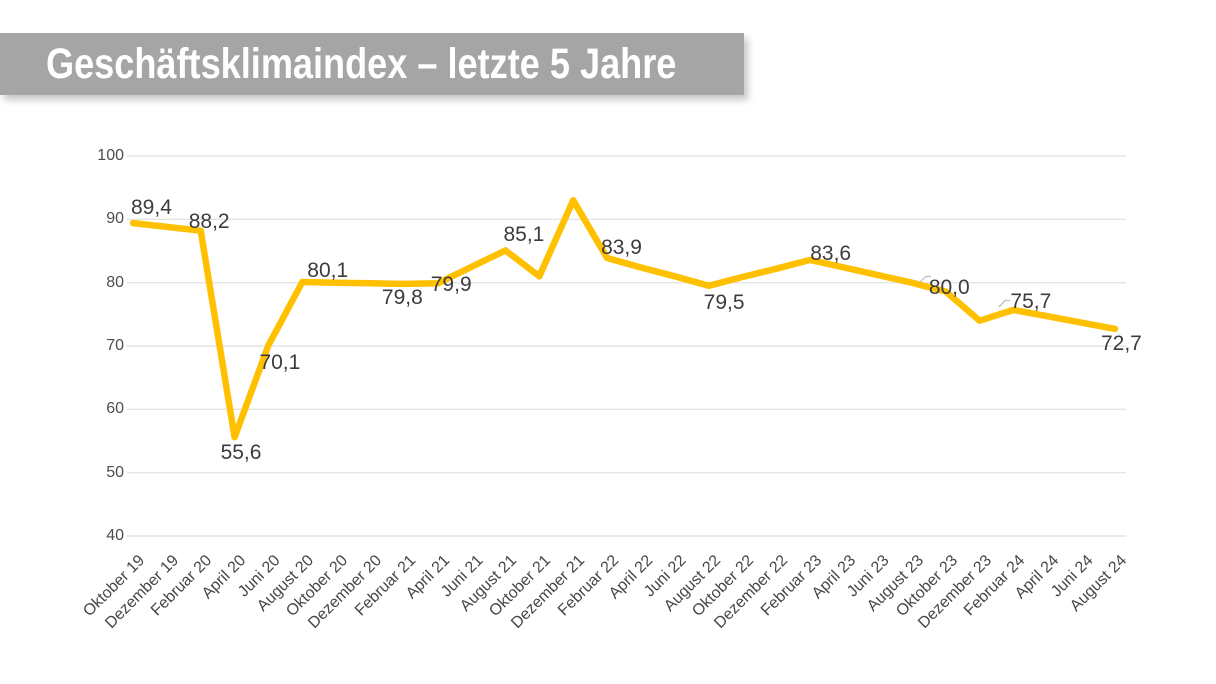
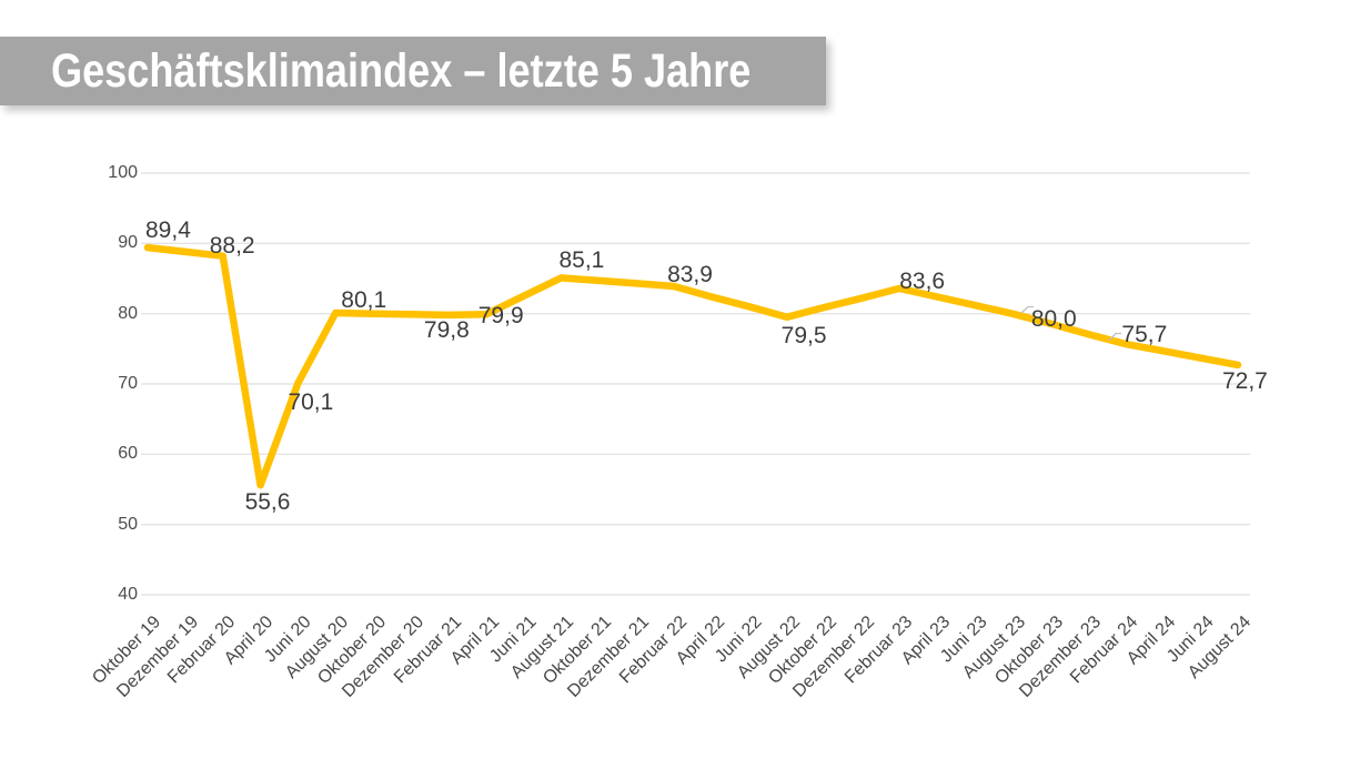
Oktober 21: 81 -> 85
Dezember 21: 93 -> 84
Dezember 23: 74 -> 77
